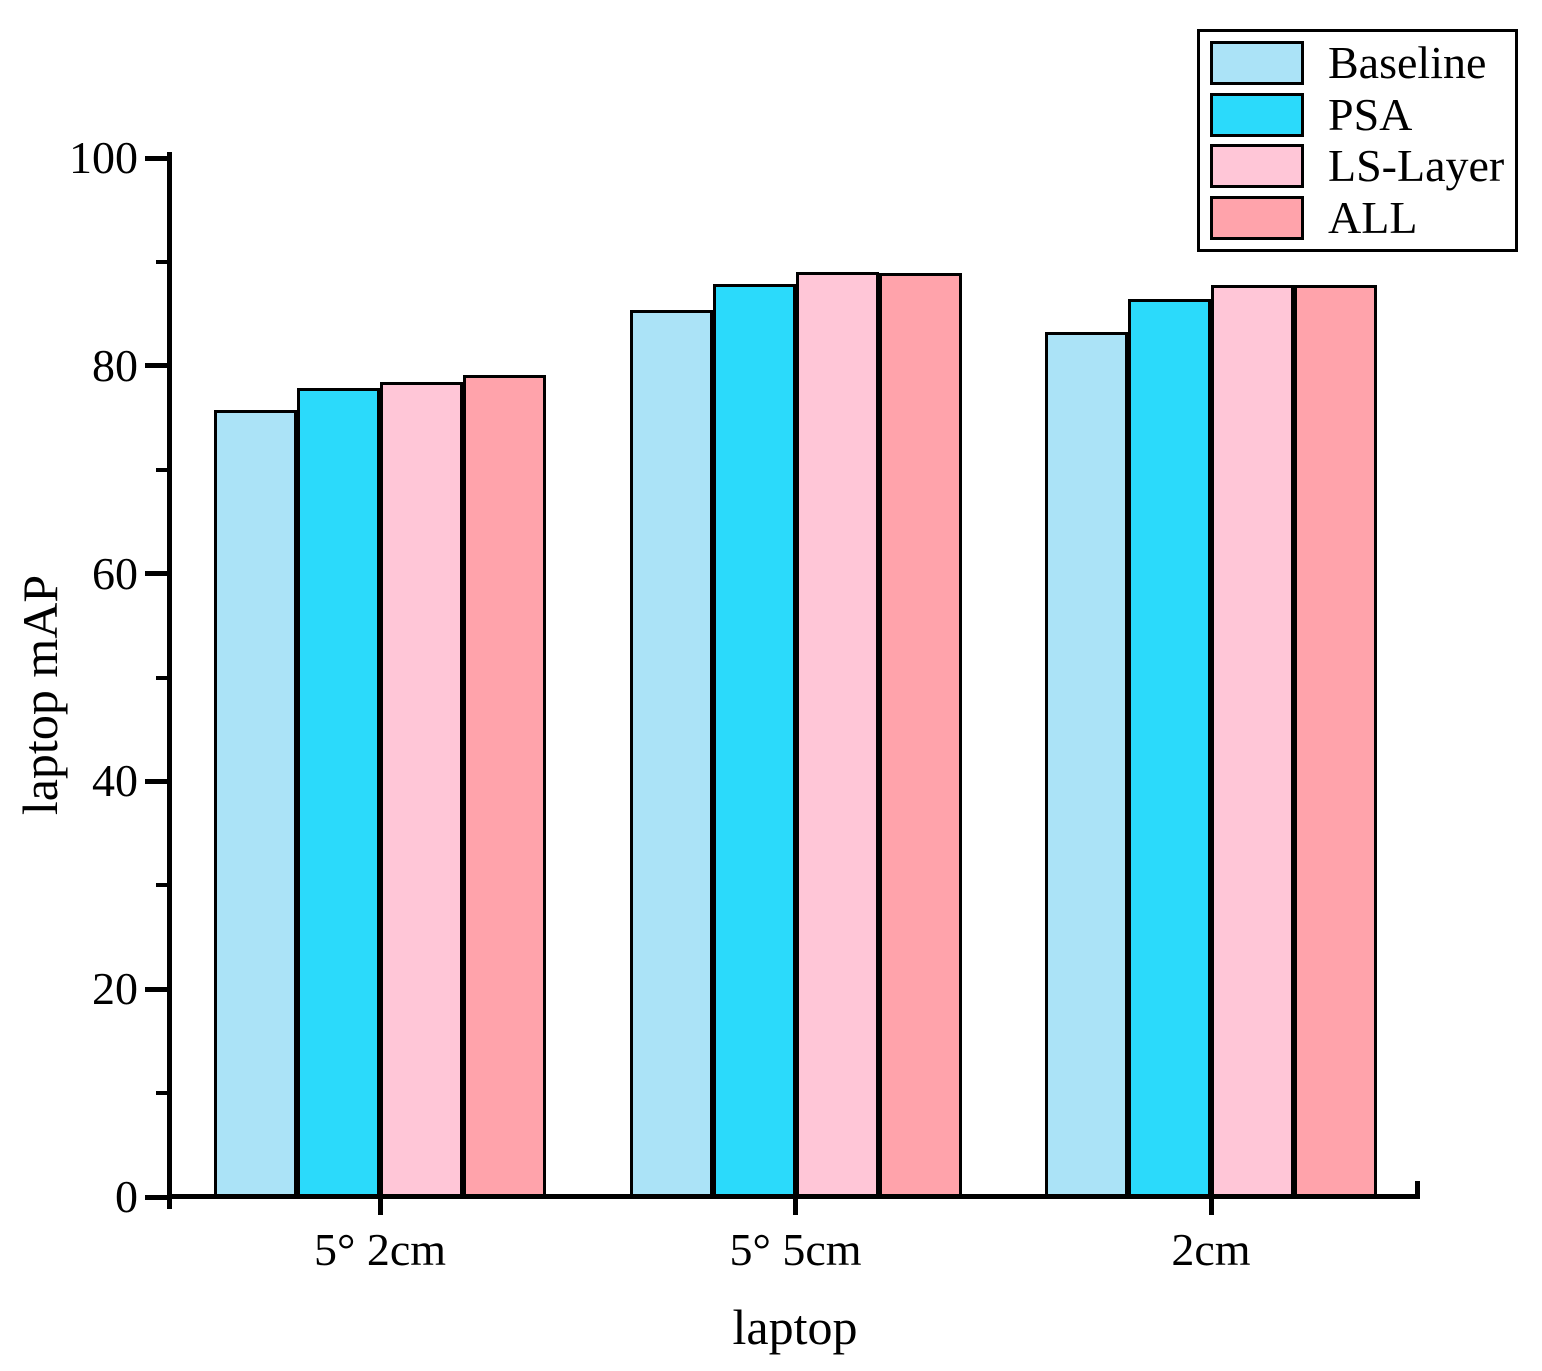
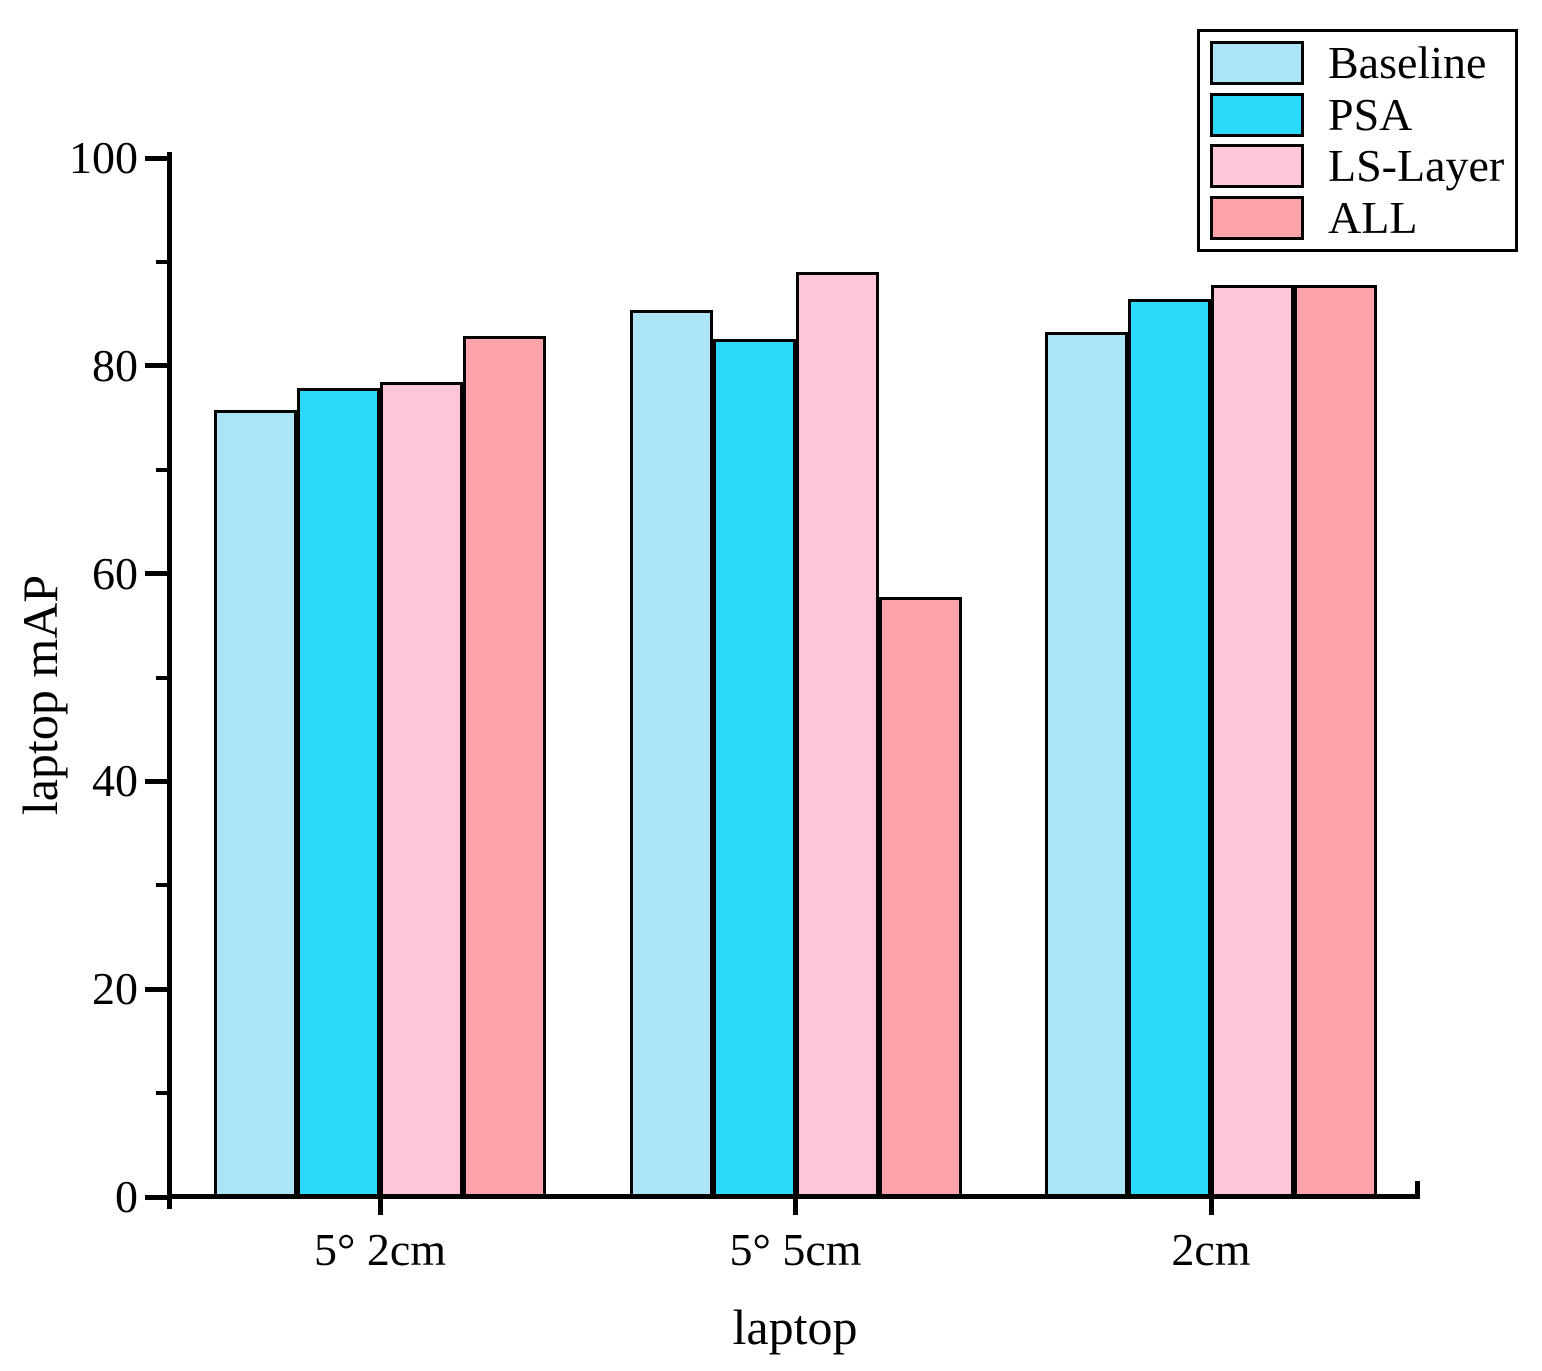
ALL/5° 2cm: 79.1 -> 82.9
PSA/5° 5cm: 87.9 -> 82.6
ALL/5° 5cm: 88.9 -> 57.7
